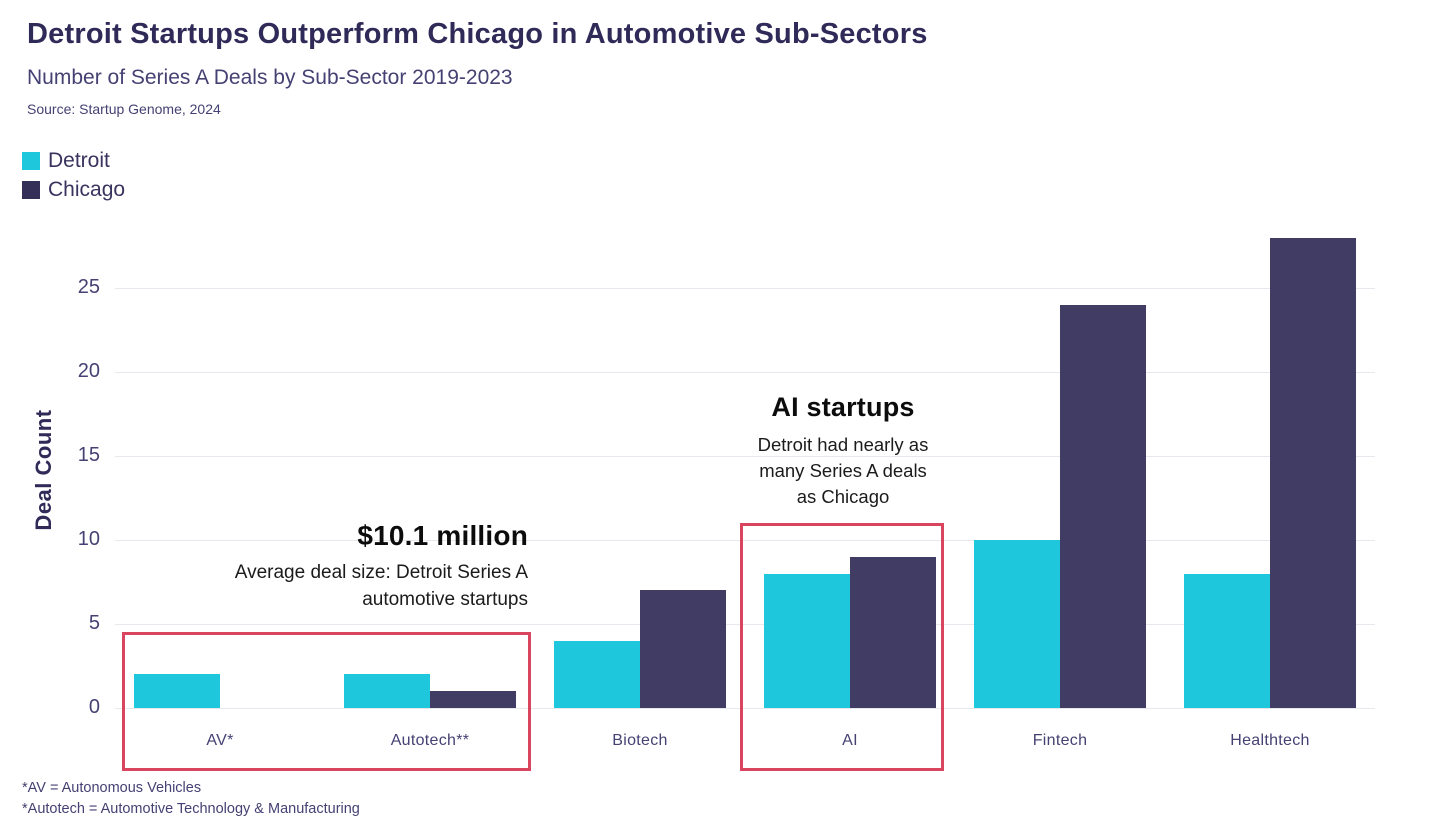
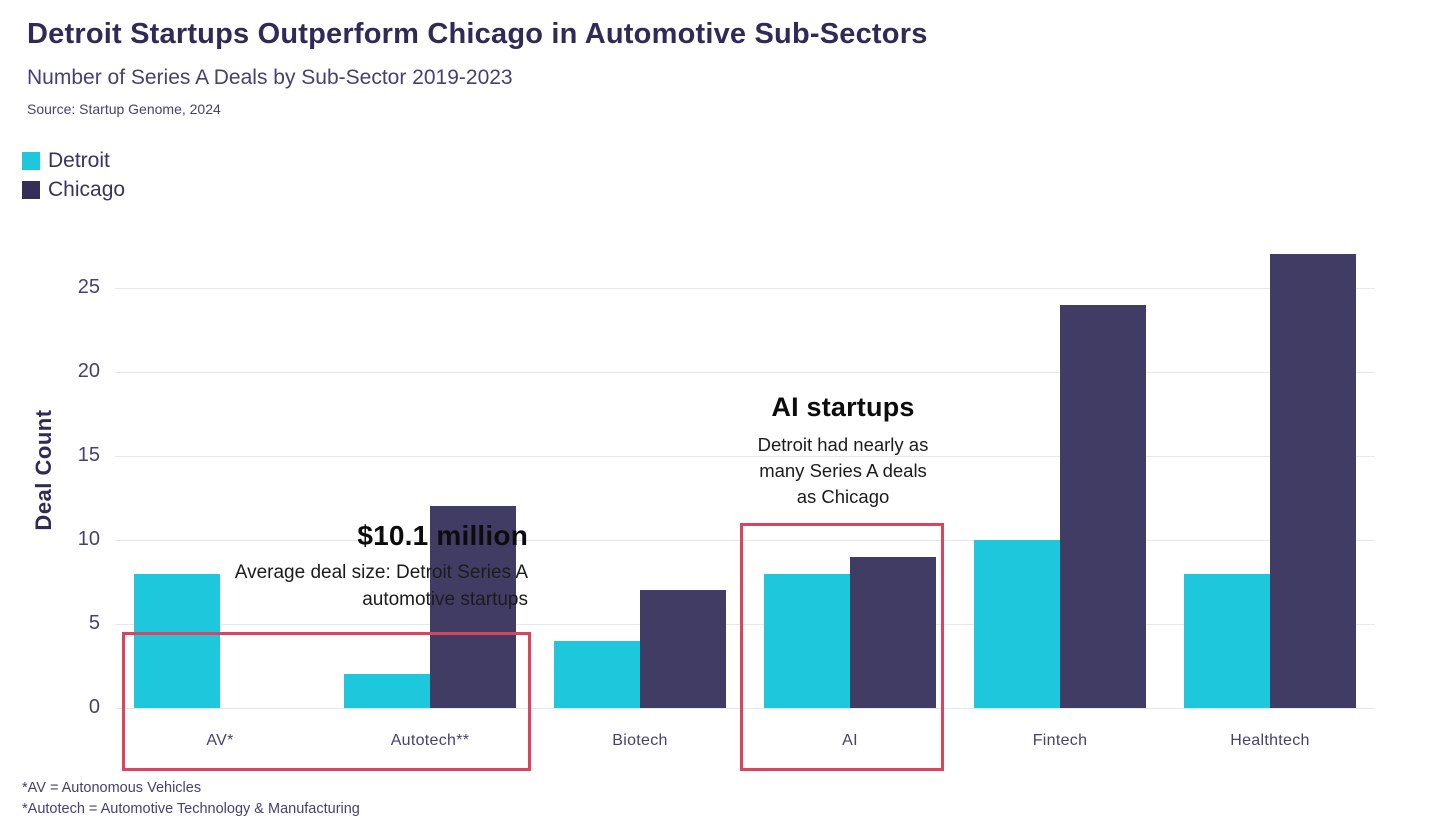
Detroit/AV*: 2 -> 8
Chicago/Autotech**: 1 -> 12
Chicago/Healthtech: 28 -> 27
